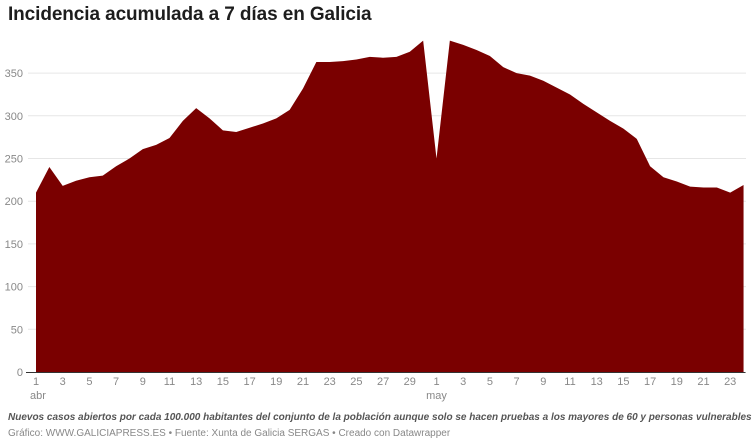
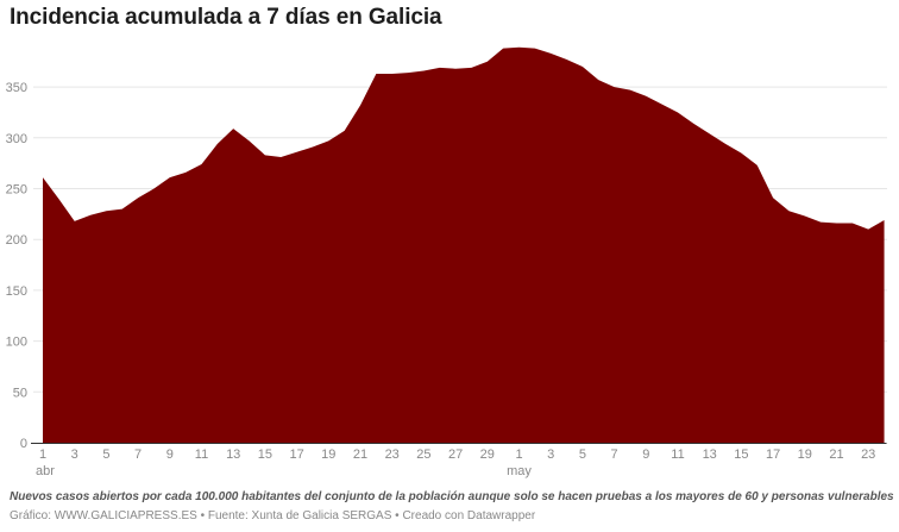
1 abr: 210 -> 260
1 may: 250 -> 390
